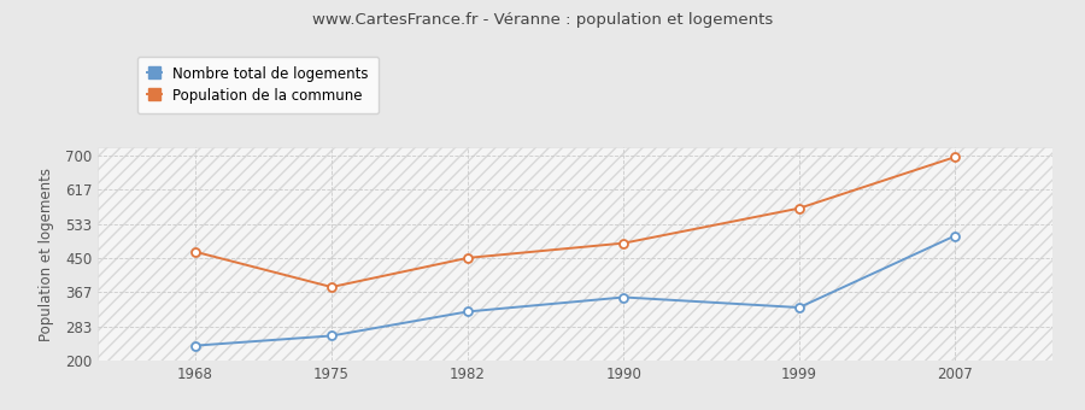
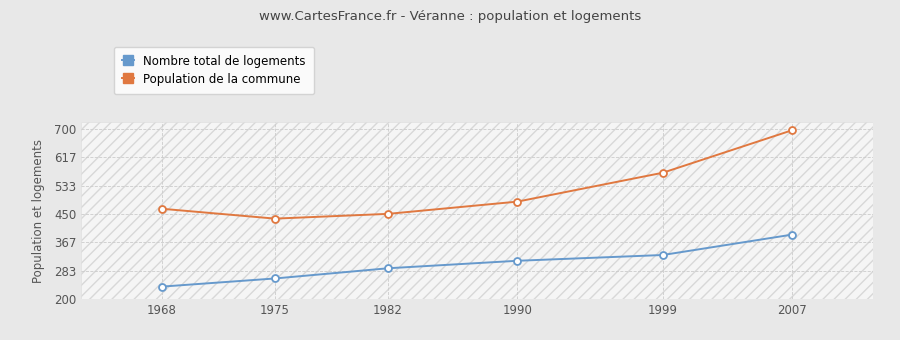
Population de la commune/1975: 380 -> 437
Nombre total de logements/1982: 320 -> 291
Nombre total de logements/1990: 355 -> 313
Nombre total de logements/2007: 505 -> 390
